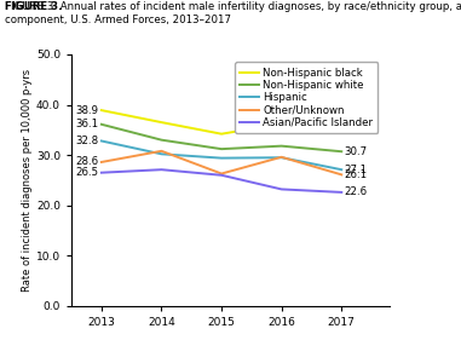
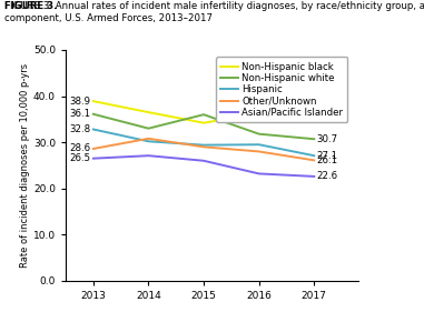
Non-Hispanic white/2015: 31.2 -> 36.0
Other/Unknown/2015: 26.3 -> 29.0
Other/Unknown/2016: 29.6 -> 28.0
